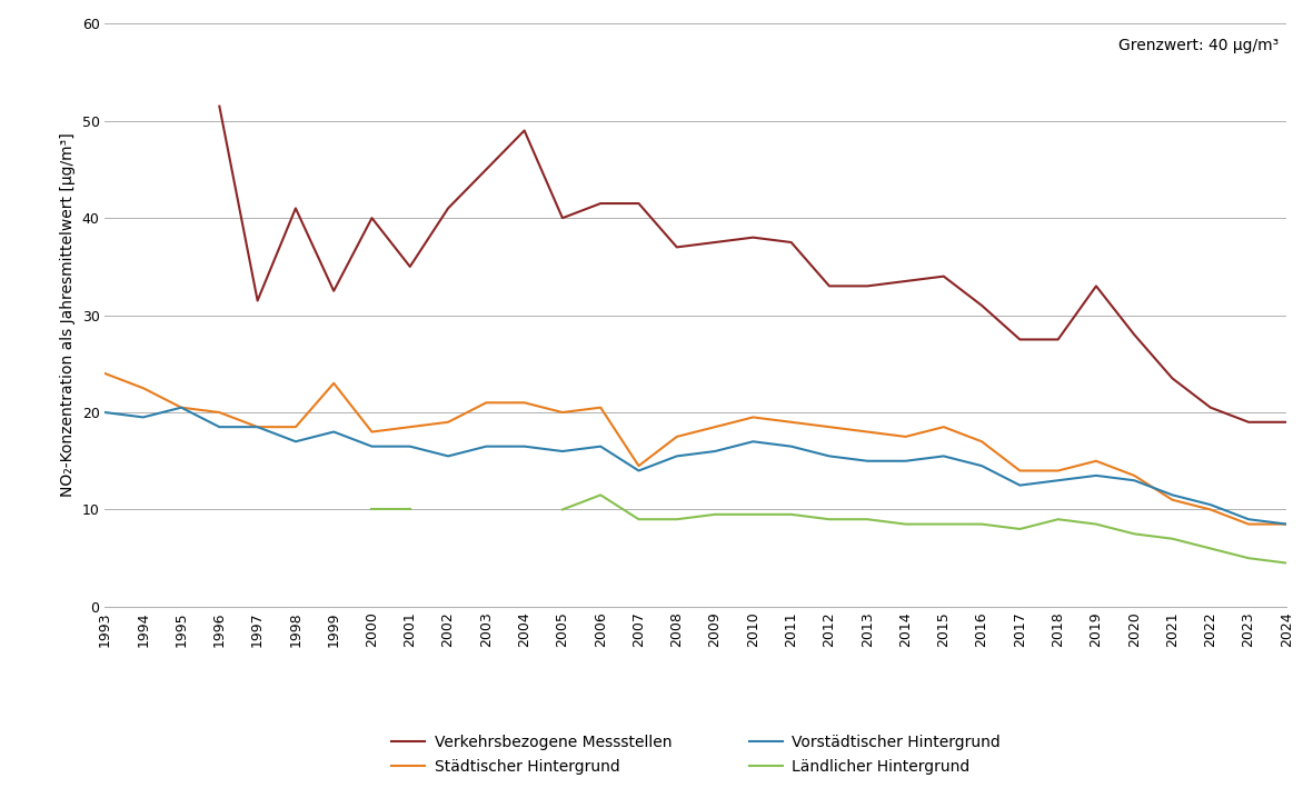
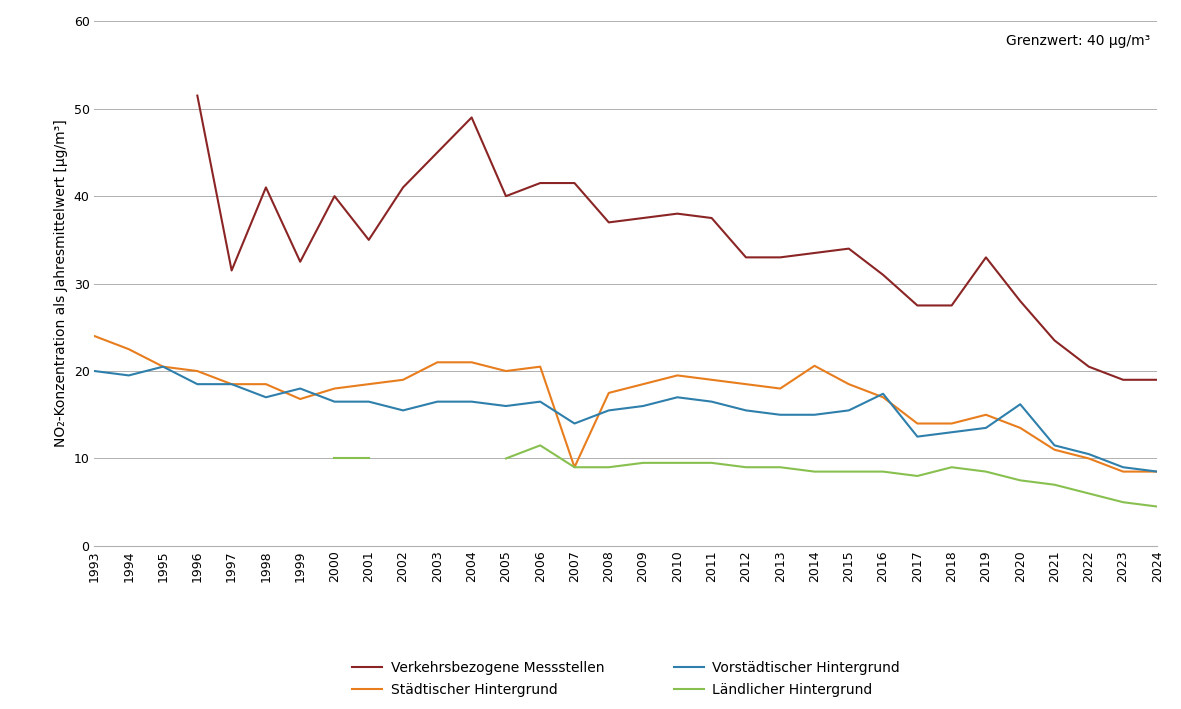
Städtischer Hintergrund/1999: 23.0 -> 16.8
Städtischer Hintergrund/2007: 14.5 -> 9.0
Städtischer Hintergrund/2014: 17.5 -> 20.6
Vorstädtischer Hintergrund/2016: 14.5 -> 17.4
Vorstädtischer Hintergrund/2020: 13.0 -> 16.2
